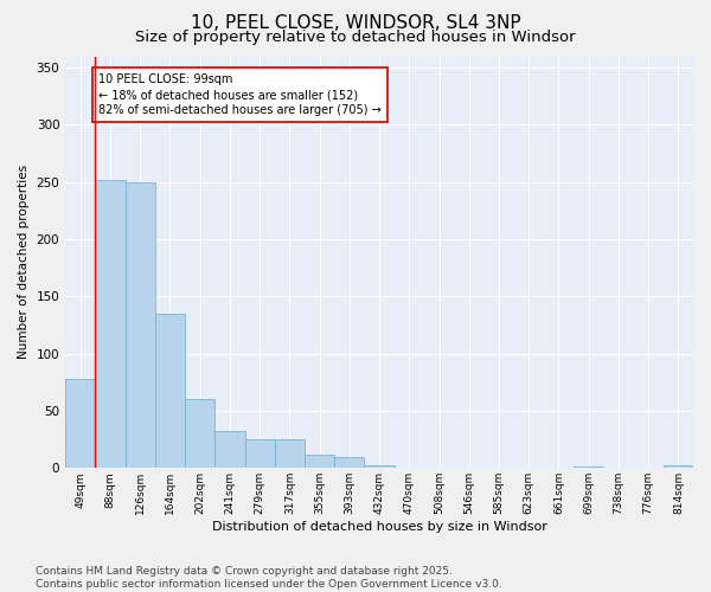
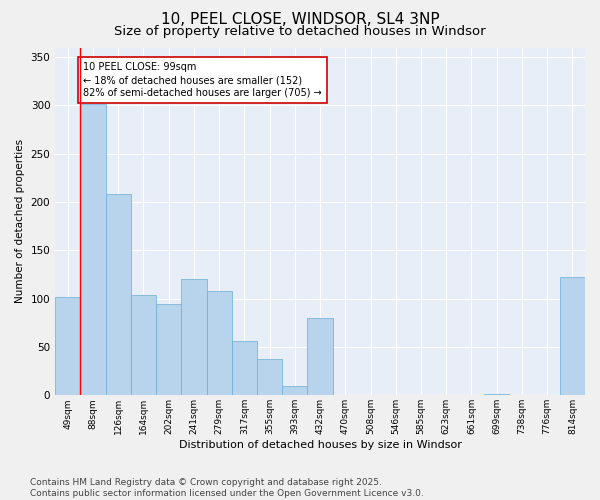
49sqm: 78 -> 102
88sqm: 252 -> 302
126sqm: 250 -> 208
164sqm: 135 -> 104
202sqm: 60 -> 94
241sqm: 32 -> 120
279sqm: 25 -> 108
317sqm: 25 -> 56
355sqm: 12 -> 38
432sqm: 2 -> 80
814sqm: 2 -> 122
